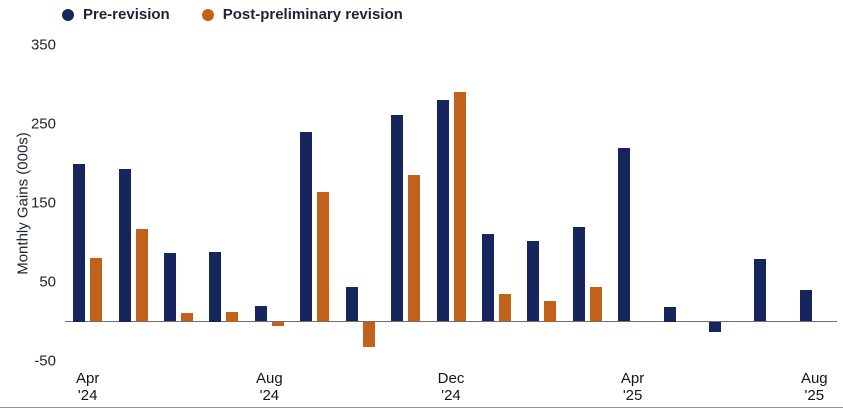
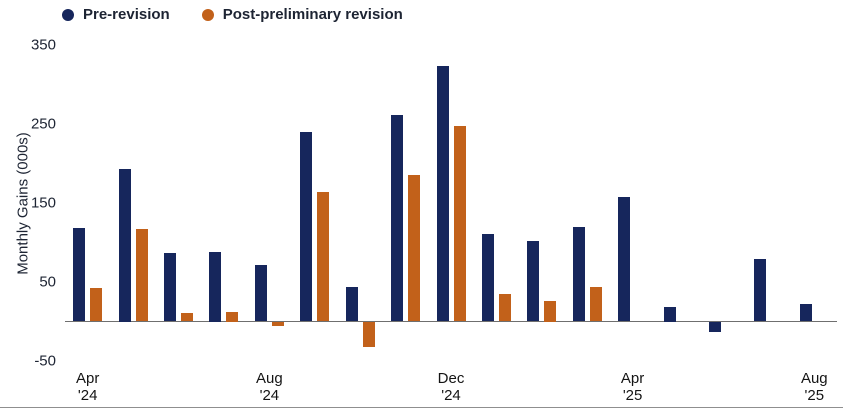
Pre-revision/Apr '24: 200 -> 120
Post-preliminary revision/Apr '24: 80 -> 40
Pre-revision/Aug '24: 20 -> 70
Pre-revision/Dec '24: 280 -> 320
Post-preliminary revision/Dec '24: 290 -> 250
Pre-revision/Apr '25: 220 -> 160
Pre-revision/Aug '25: 40 -> 20
